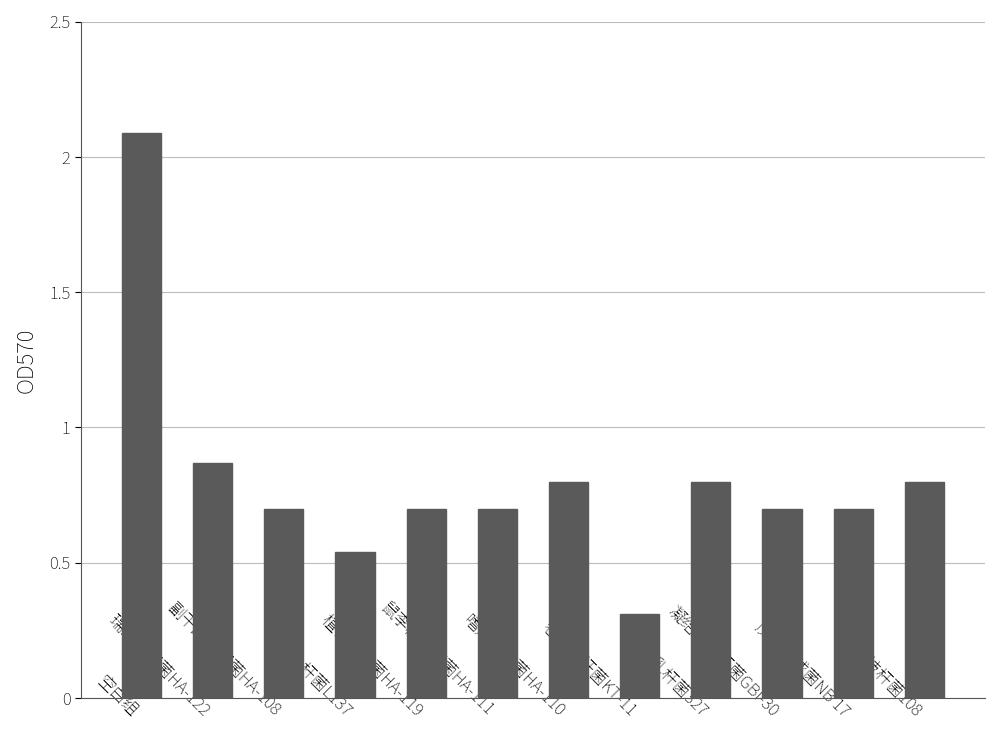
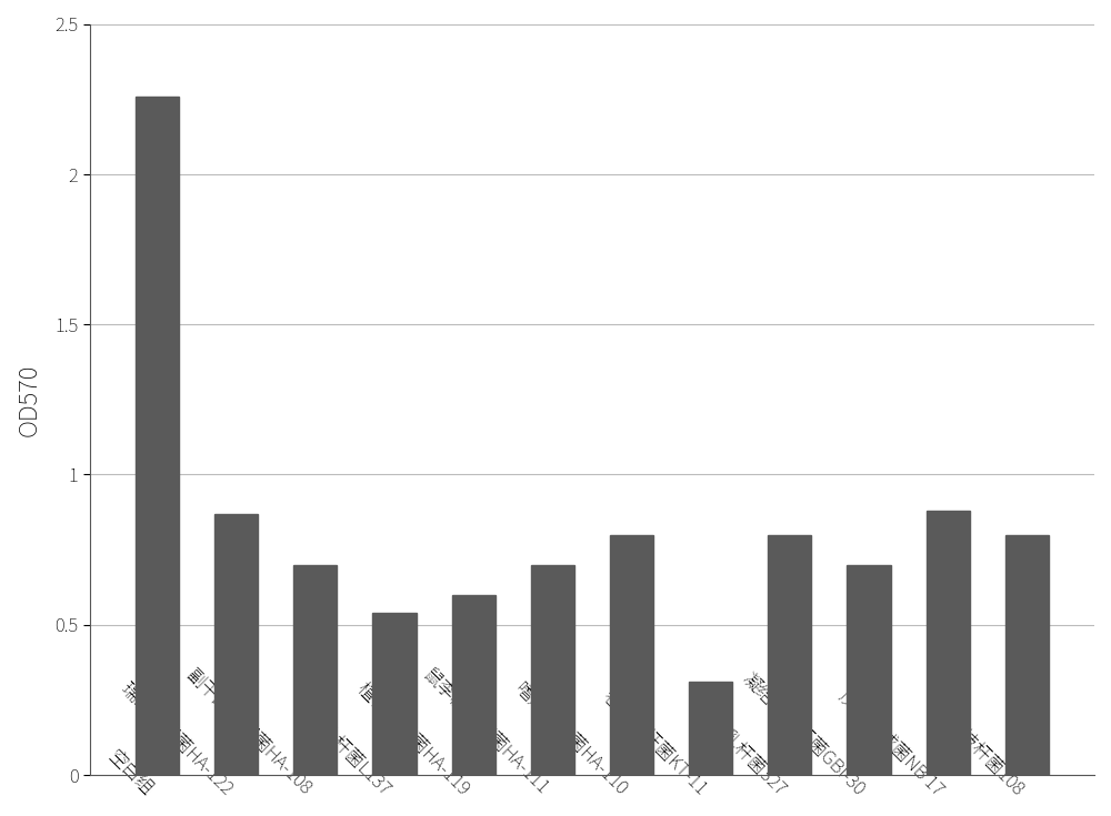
空白组: 2.09 -> 2.26
植物乳杆菌HA-119: 0.70 -> 0.60
戊糖片球菌NB 17: 0.70 -> 0.88
